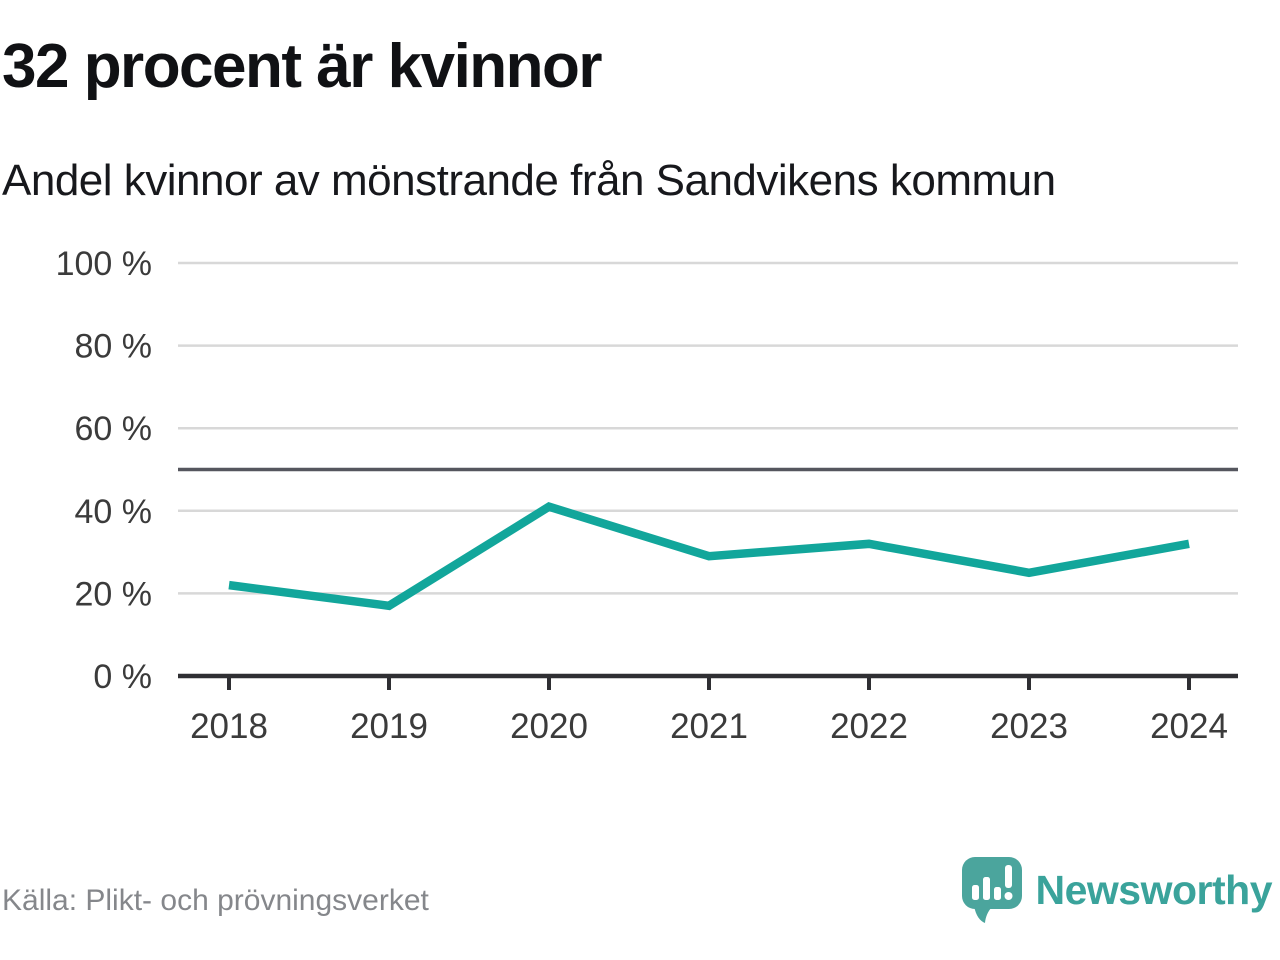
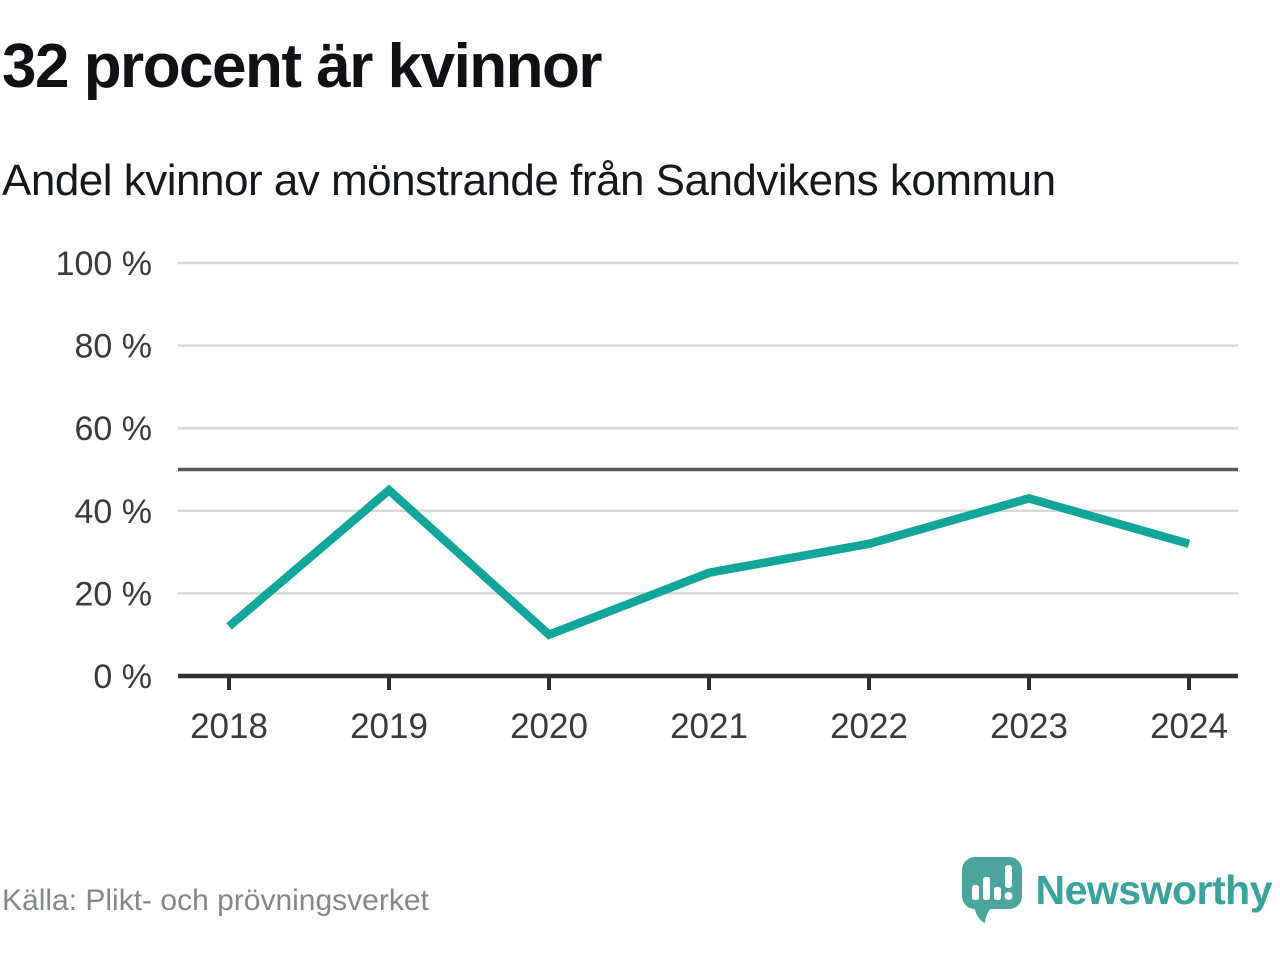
2018: 22% -> 12%
2019: 17% -> 45%
2020: 41% -> 10%
2021: 29% -> 25%
2023: 25% -> 43%
